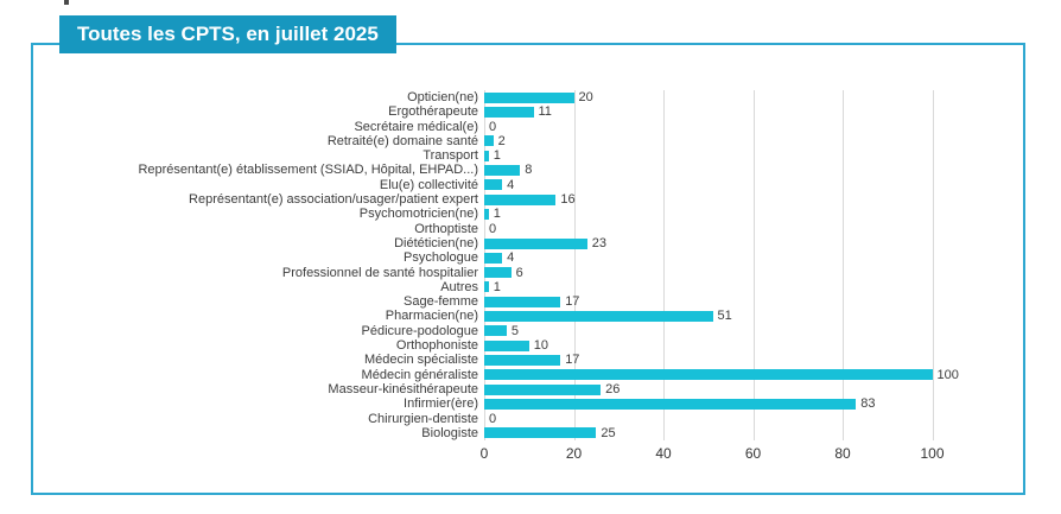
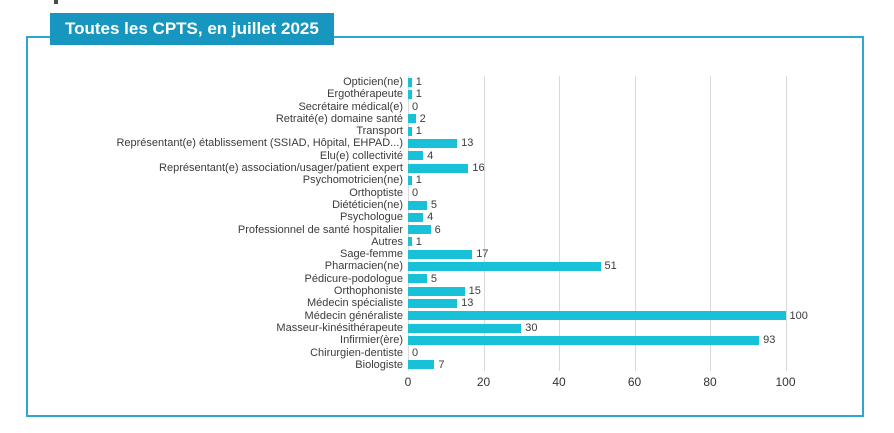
Opticien(ne): 20 -> 1
Ergothérapeute: 11 -> 1
Représentant(e) établissement (SSIAD, Hôpital, EHPAD...): 8 -> 13
Diététicien(ne): 23 -> 5
Orthophoniste: 10 -> 15
Médecin spécialiste: 17 -> 13
Masseur-kinésithérapeute: 26 -> 30
Infirmier(ère): 83 -> 93
Biologiste: 25 -> 7
